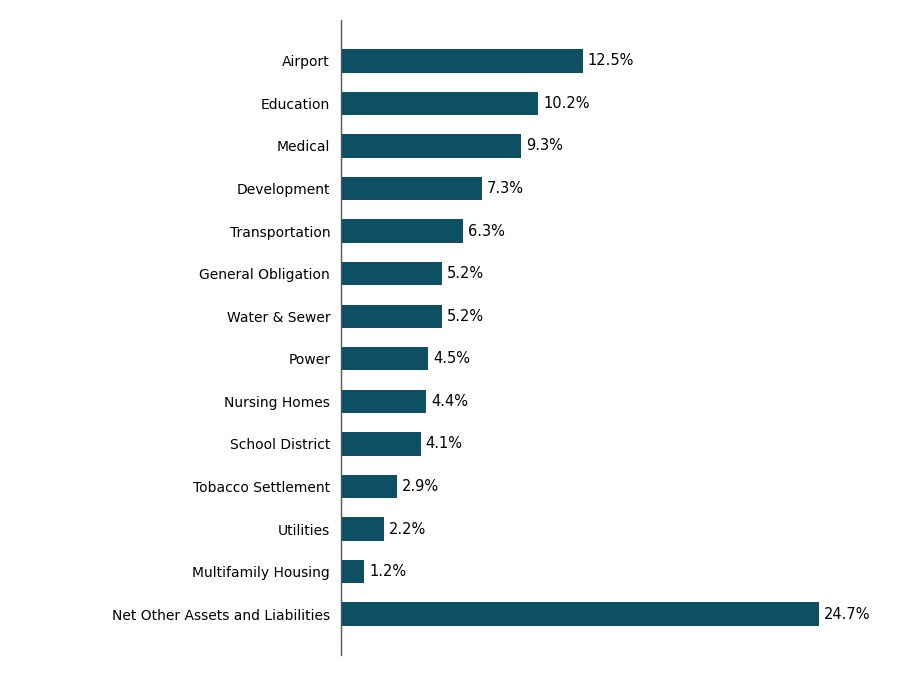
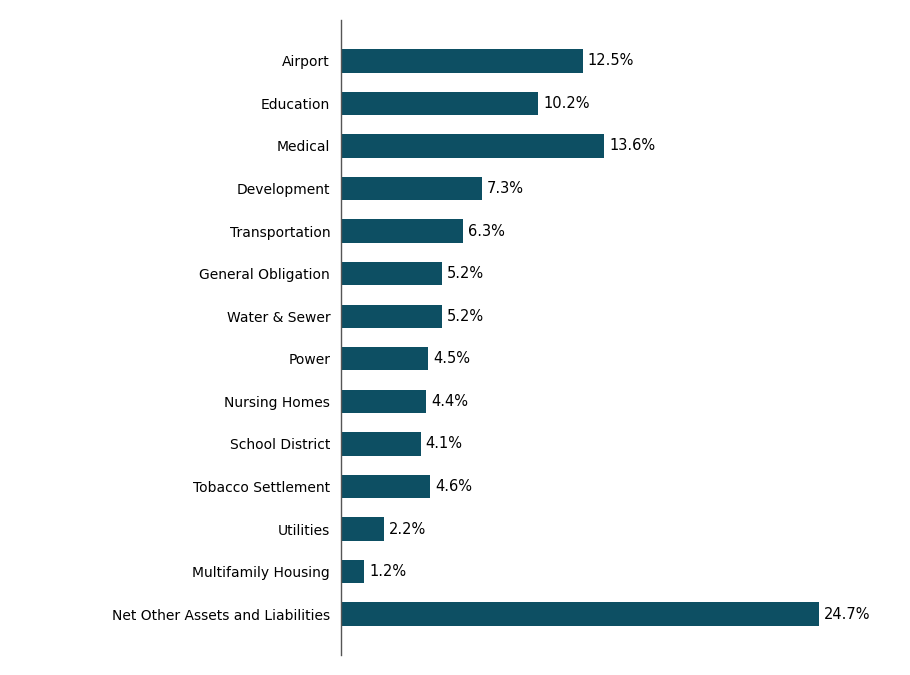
Medical: 9.3% -> 13.6%
Tobacco Settlement: 2.9% -> 4.6%
